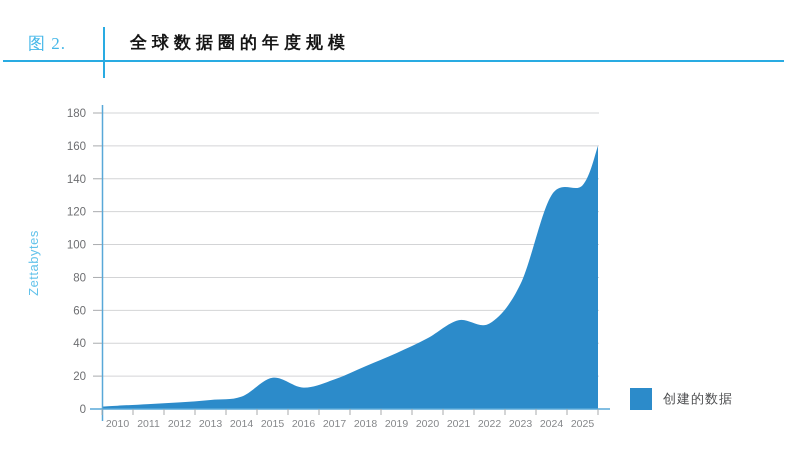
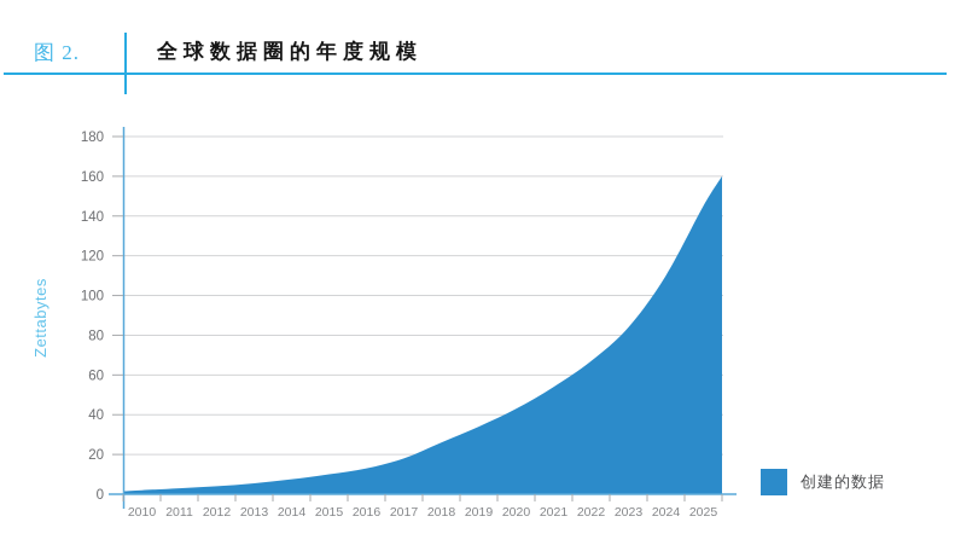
2015: 19 -> 10
2022: 52 -> 67
2023: 76 -> 84
2024: 130 -> 110
2025: 136 -> 145
